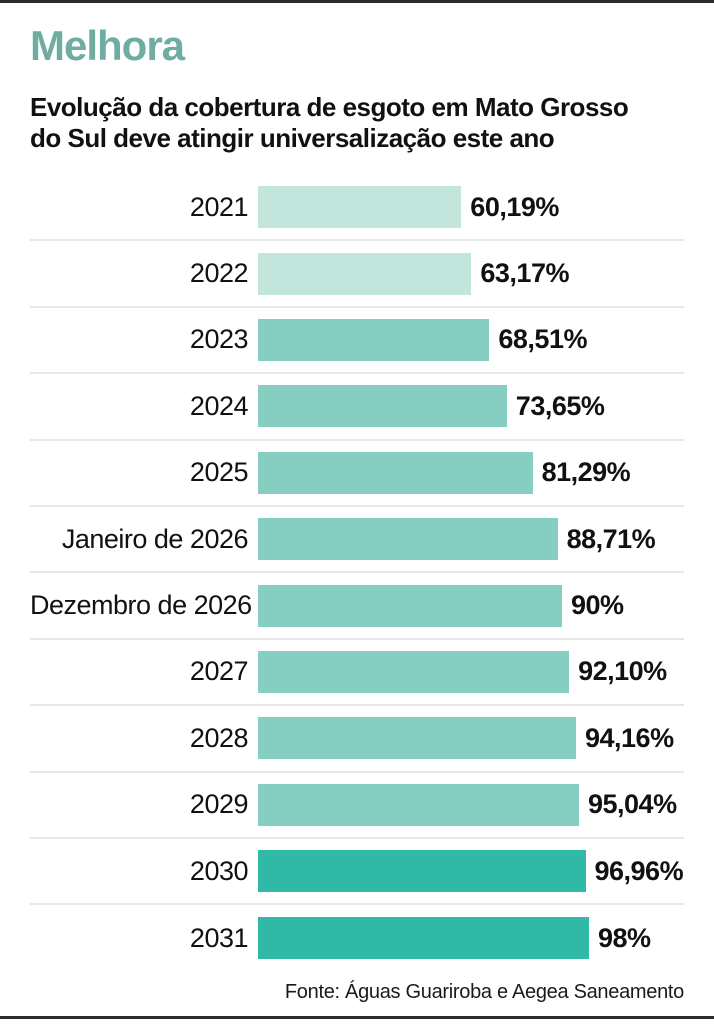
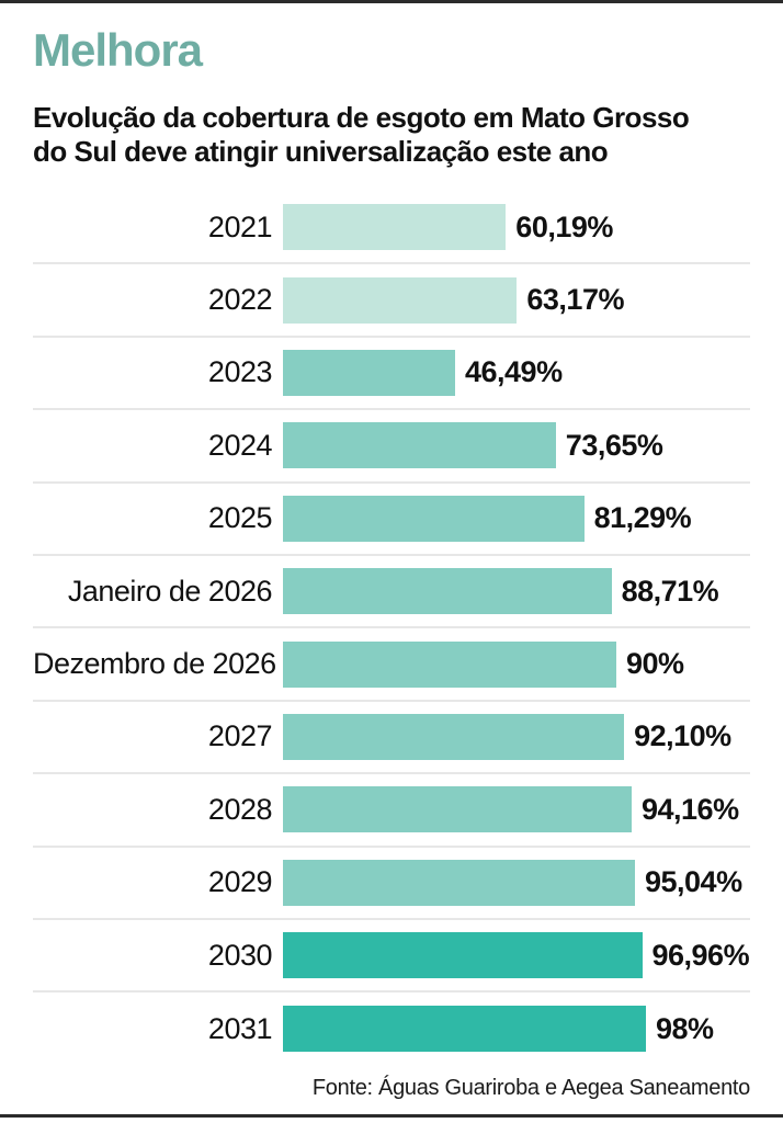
2023: 68,51% -> 46,49%
